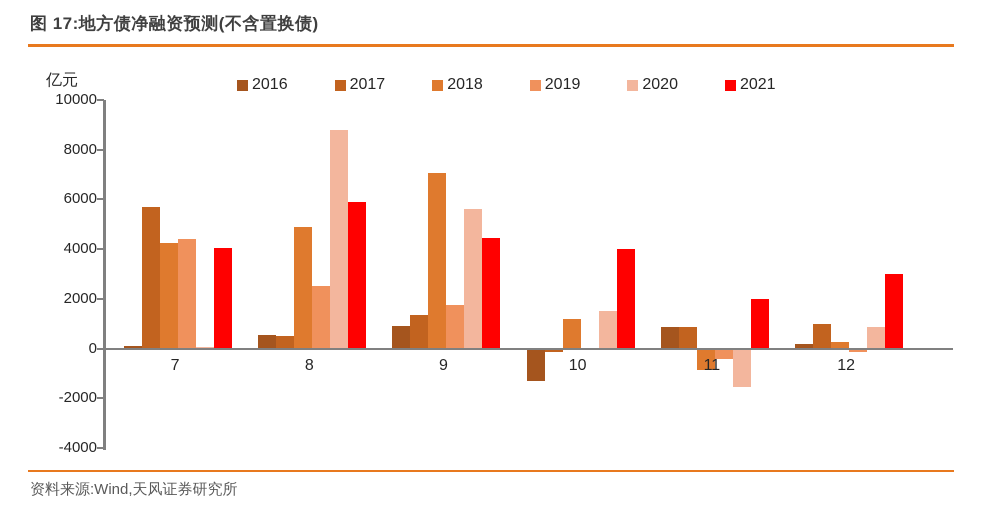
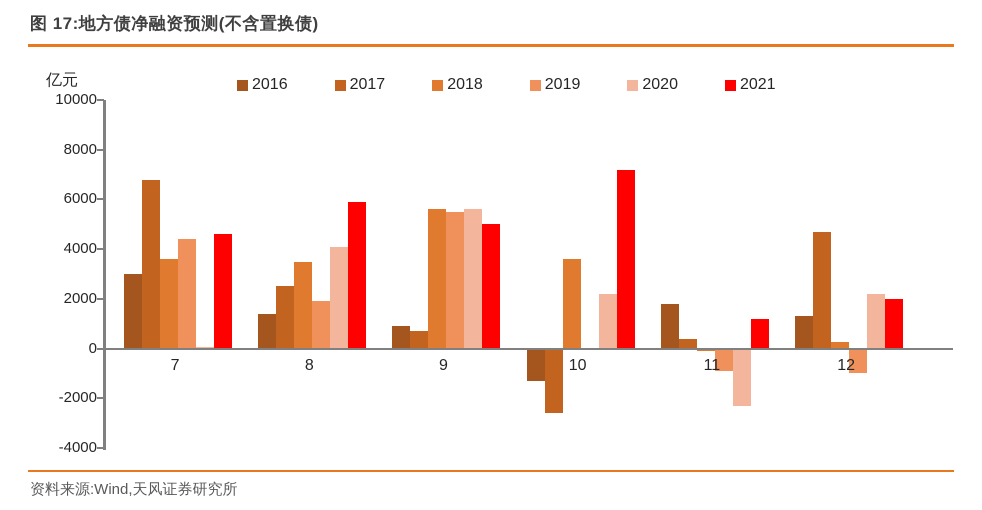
2016/7: 100 -> 3000
2017/7: 5700 -> 6800
2018/7: 4200 -> 3600
2021/7: 4000 -> 4600
2016/8: 600 -> 1400
2017/8: 500 -> 2500
2018/8: 4900 -> 3500
2019/8: 2500 -> 1900
2020/8: 8800 -> 4100
2017/9: 1400 -> 700
2018/9: 7000 -> 5600
2019/9: 1800 -> 5500
2021/9: 4400 -> 5000
2017/10: -200 -> -2600
2018/10: 1200 -> 3600
2020/10: 1500 -> 2200
2021/10: 4000 -> 7200
2016/11: 800 -> 1800
2017/11: 900 -> 400
2018/11: -800 -> -100
2019/11: -400 -> -900
2020/11: -1600 -> -2300
2021/11: 2000 -> 1200
2016/12: 200 -> 1300
2017/12: 1000 -> 4700
2019/12: -100 -> -1000
2020/12: 800 -> 2200
2021/12: 3000 -> 2000
